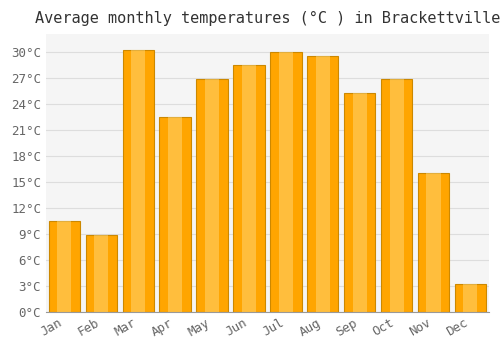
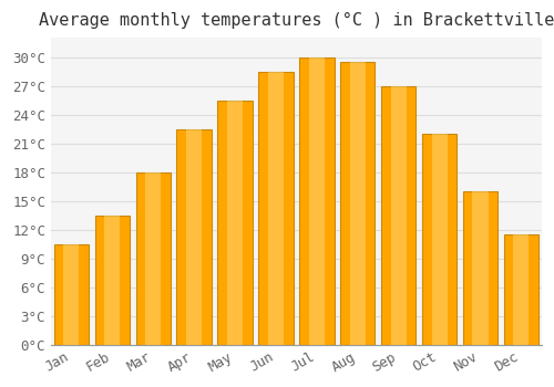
Feb: 8.8°C -> 13.5°C
Mar: 30.2°C -> 18.0°C
May: 26.8°C -> 25.5°C
Sep: 25.2°C -> 27.0°C
Oct: 26.8°C -> 22.0°C
Dec: 3.2°C -> 11.5°C
